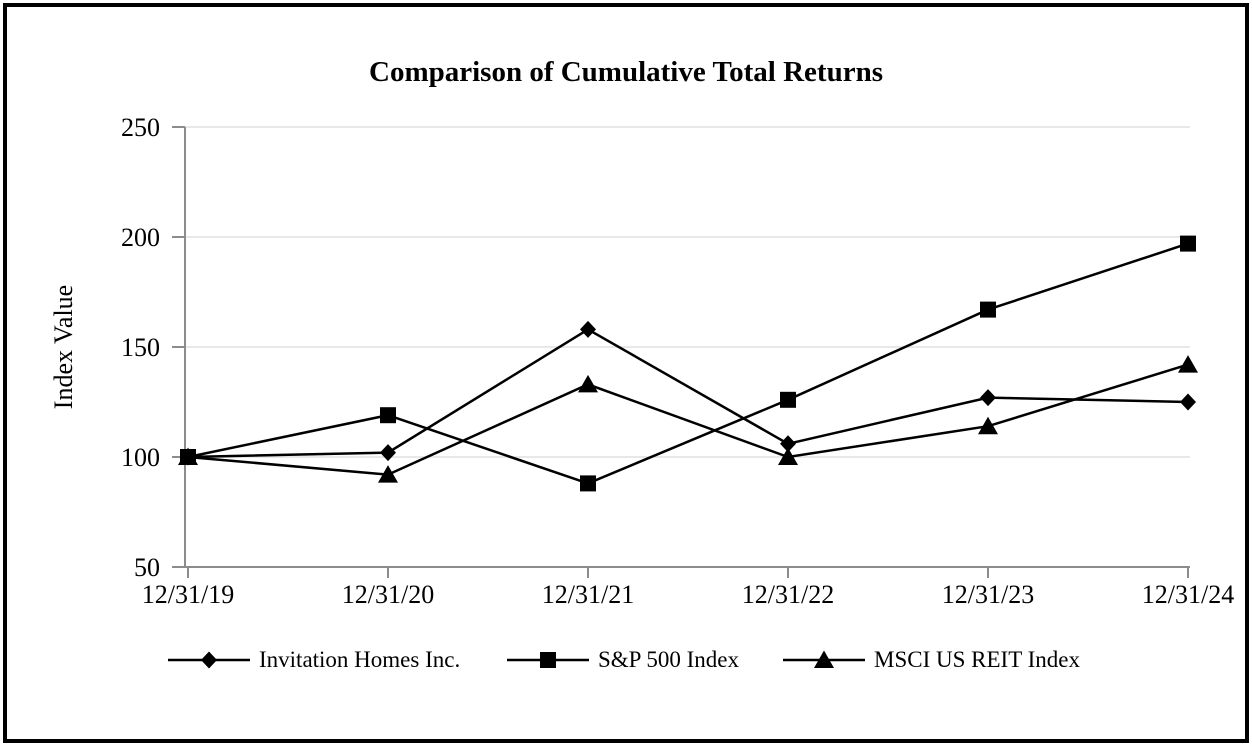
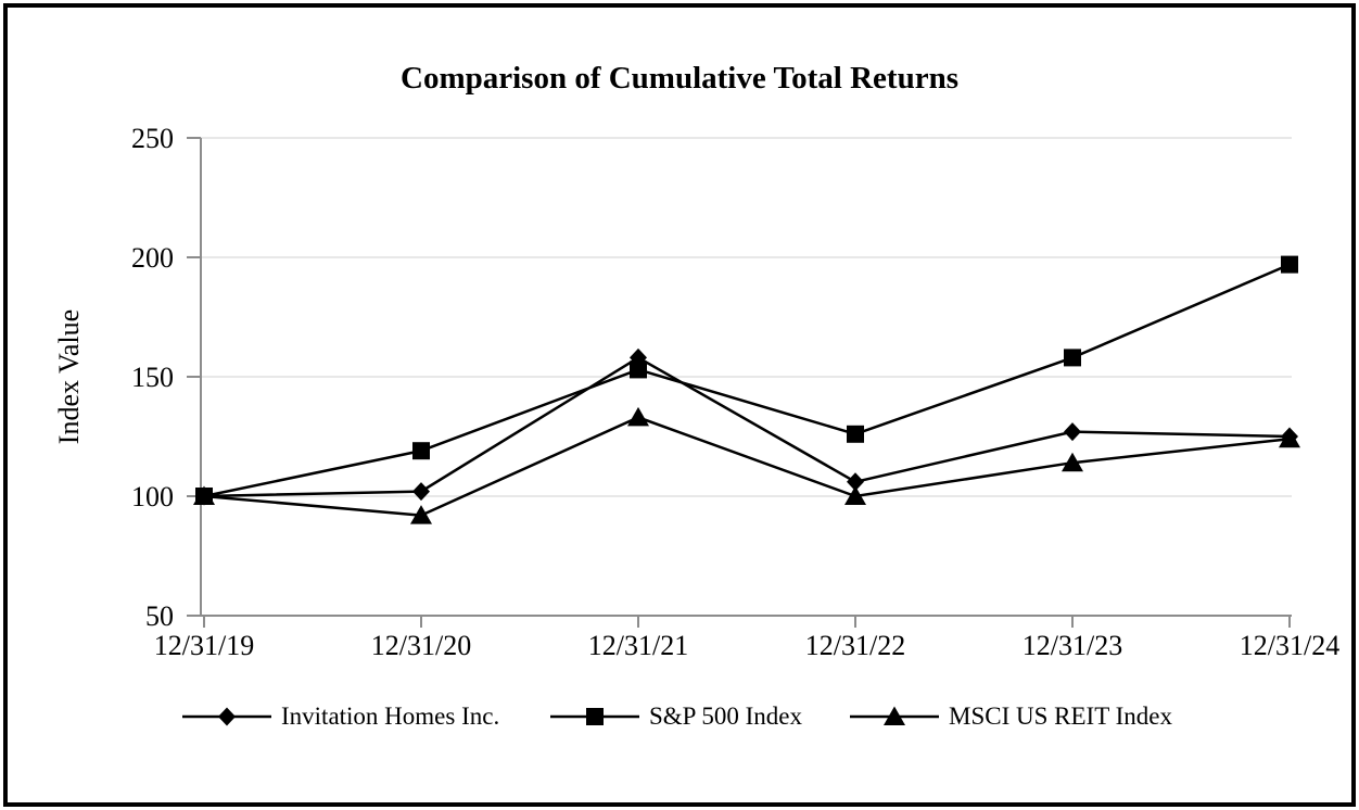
S&P 500 Index/12/31/21: 88 -> 153
S&P 500 Index/12/31/23: 167 -> 158
MSCI US REIT Index/12/31/24: 142 -> 124
